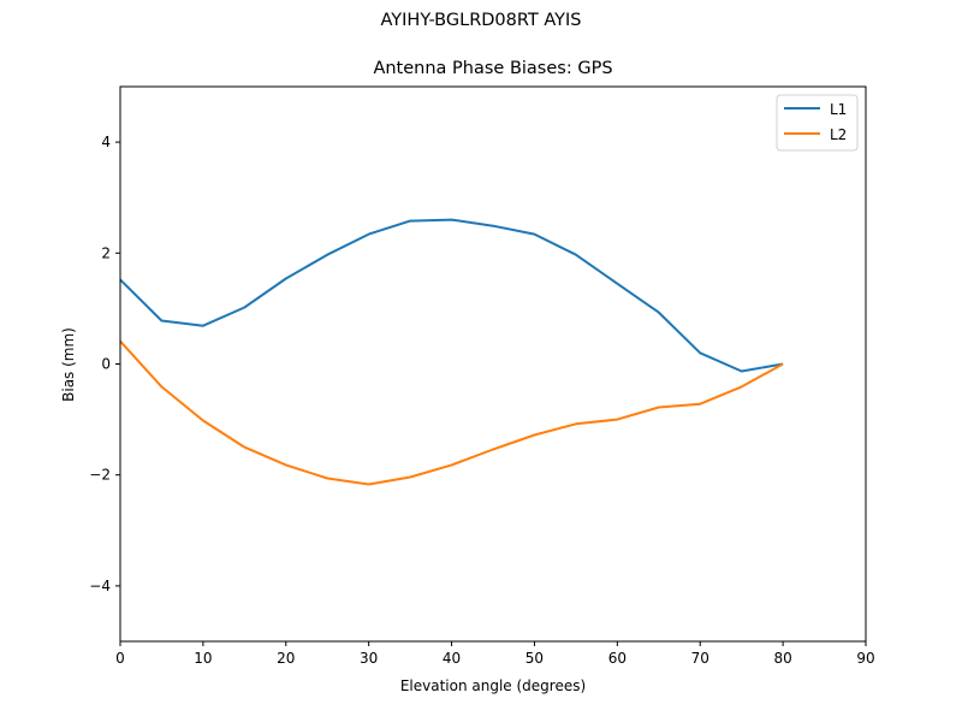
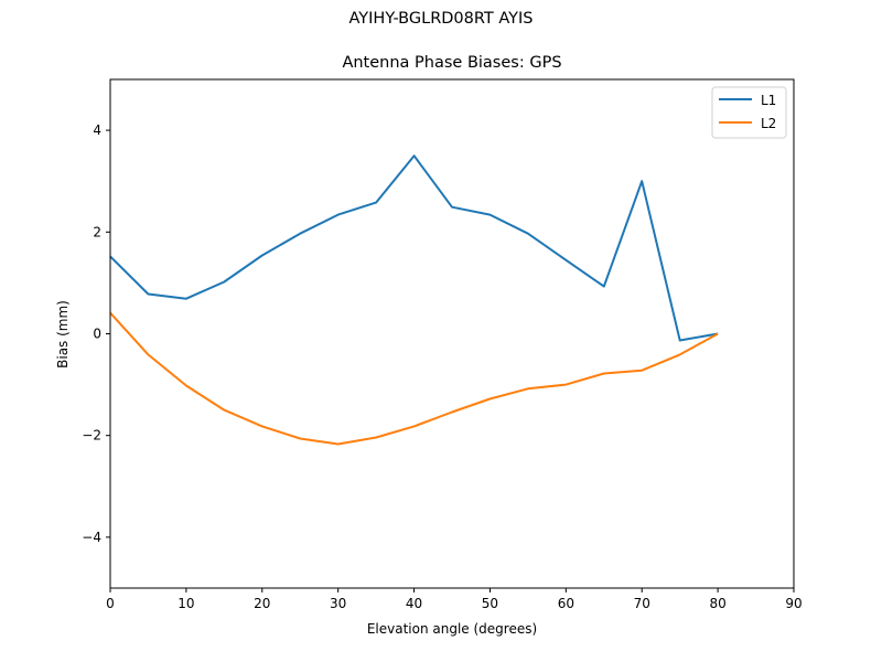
L1/40: 2.6 -> 3.5
L1/70: 0.2 -> 3.0
